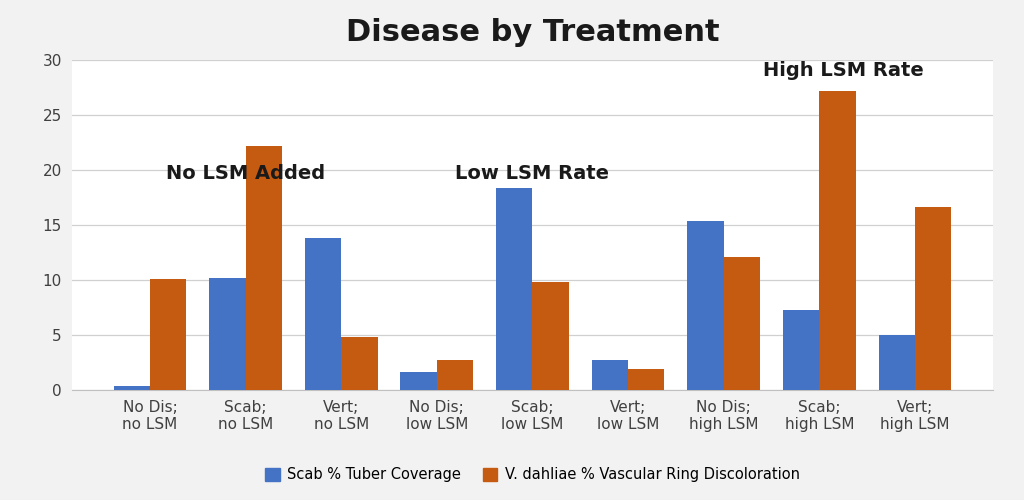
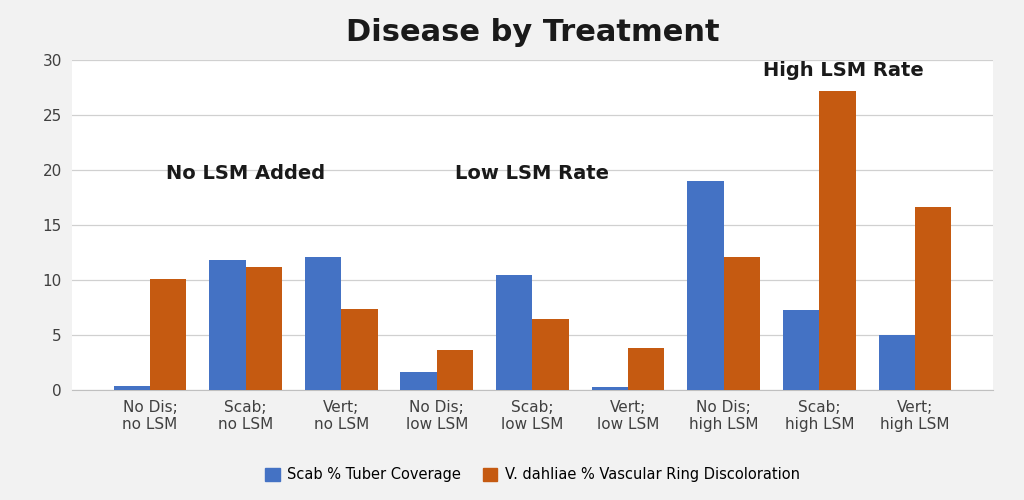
Scab % Tuber Coverage/Scab; no LSM: 10.2 -> 11.8
V. dahliae % Vascular Ring Discoloration/Scab; no LSM: 22.2 -> 11.2
Scab % Tuber Coverage/Vert; no LSM: 13.8 -> 12.1
V. dahliae % Vascular Ring Discoloration/Vert; no LSM: 4.8 -> 7.4
V. dahliae % Vascular Ring Discoloration/No Dis; low LSM: 2.7 -> 3.6
Scab % Tuber Coverage/Scab; low LSM: 18.4 -> 10.5
V. dahliae % Vascular Ring Discoloration/Scab; low LSM: 9.8 -> 6.5
Scab % Tuber Coverage/Vert; low LSM: 2.7 -> 0.3
V. dahliae % Vascular Ring Discoloration/Vert; low LSM: 1.9 -> 3.8
Scab % Tuber Coverage/No Dis; high LSM: 15.4 -> 19.0
